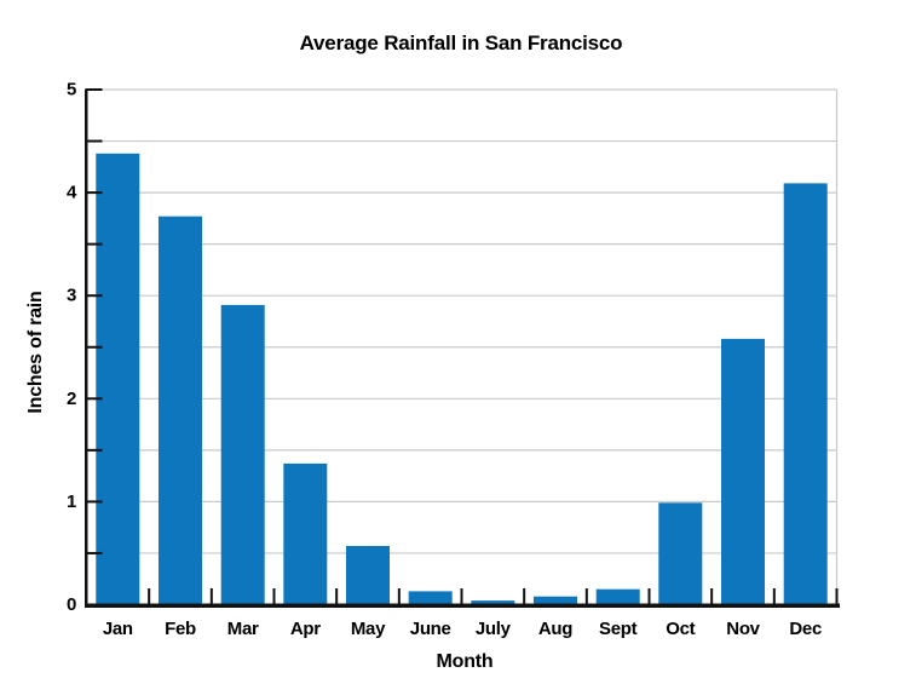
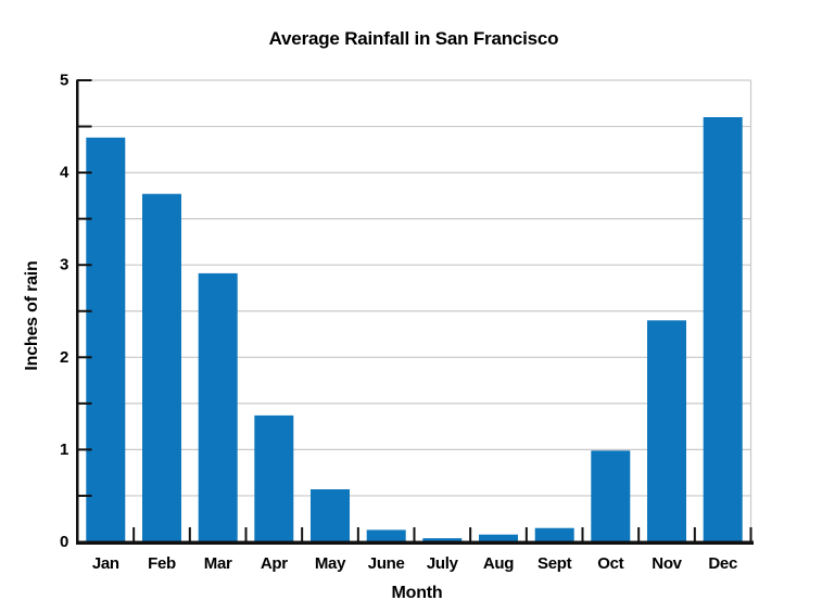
Nov: 2.6 -> 2.4
Dec: 4.1 -> 4.6
